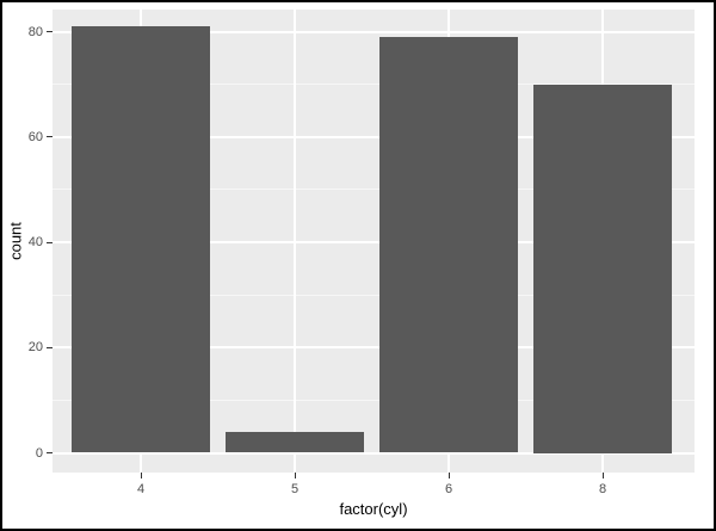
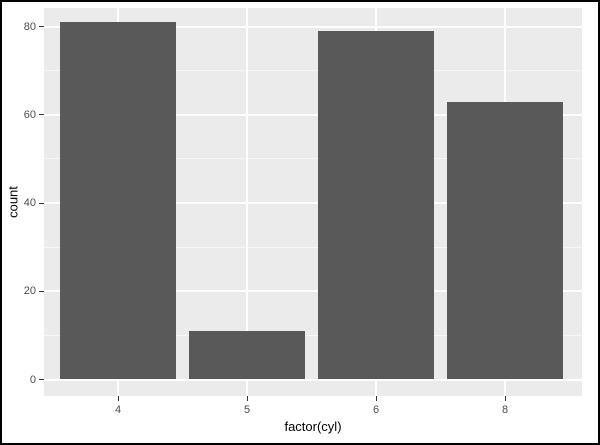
5: 4 -> 11
8: 70 -> 63
